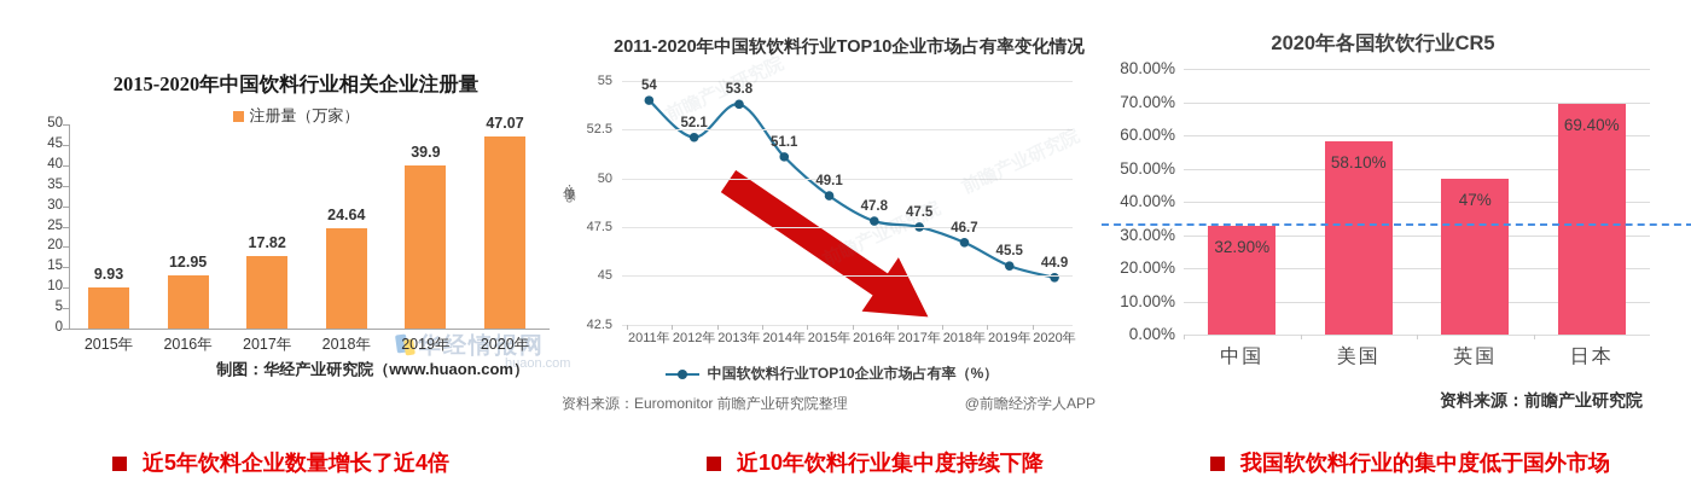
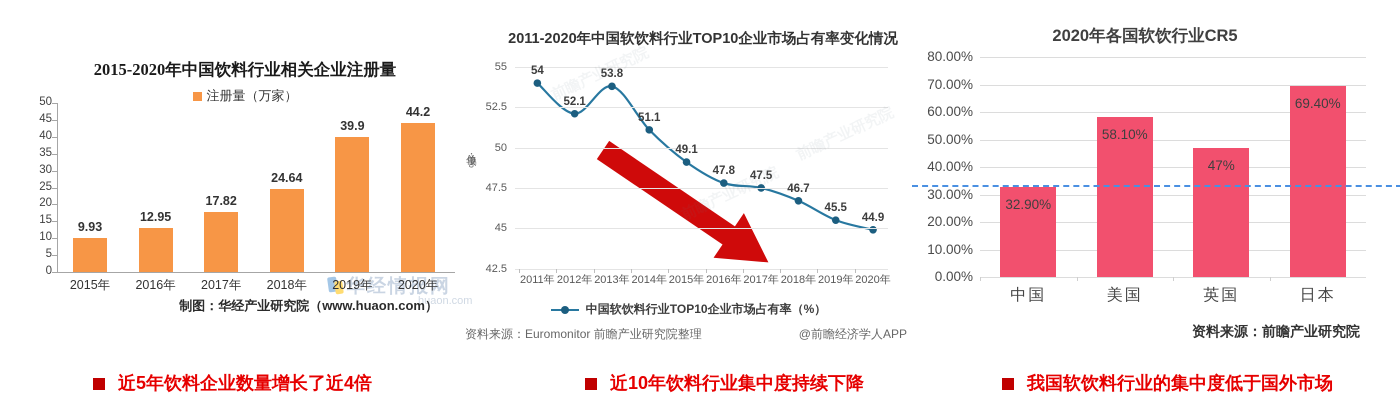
2015-2020年中国饮料行业相关企业注册量/2020年: 47.07 -> 44.2
